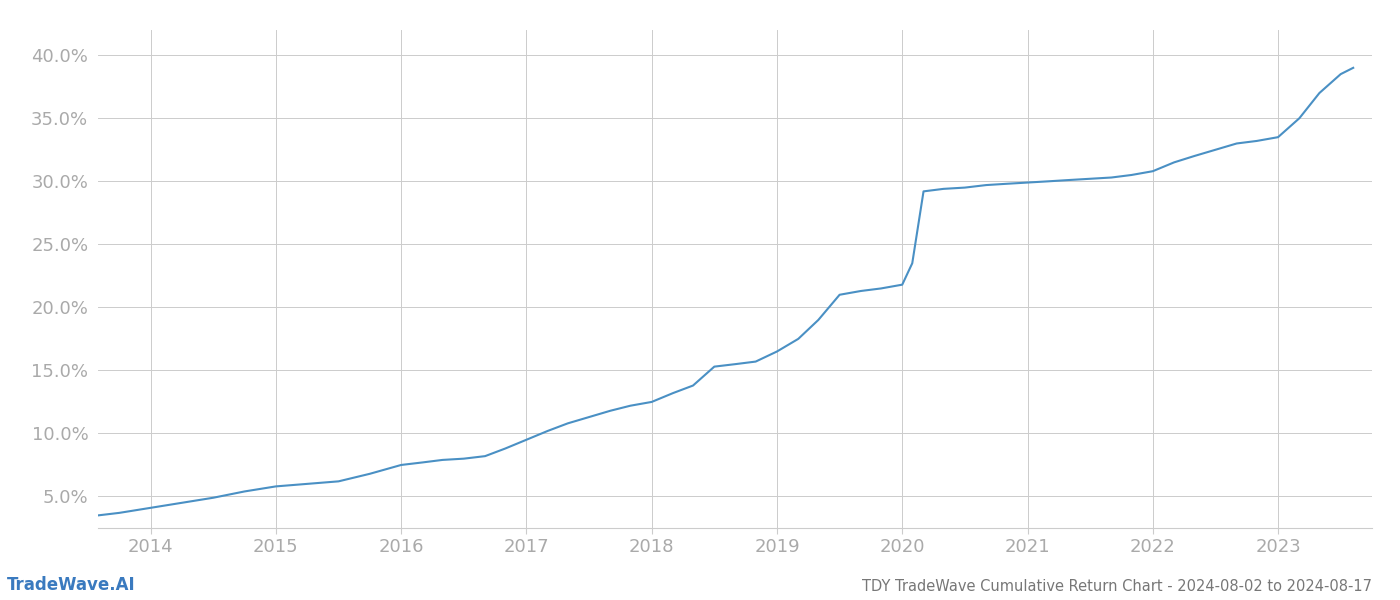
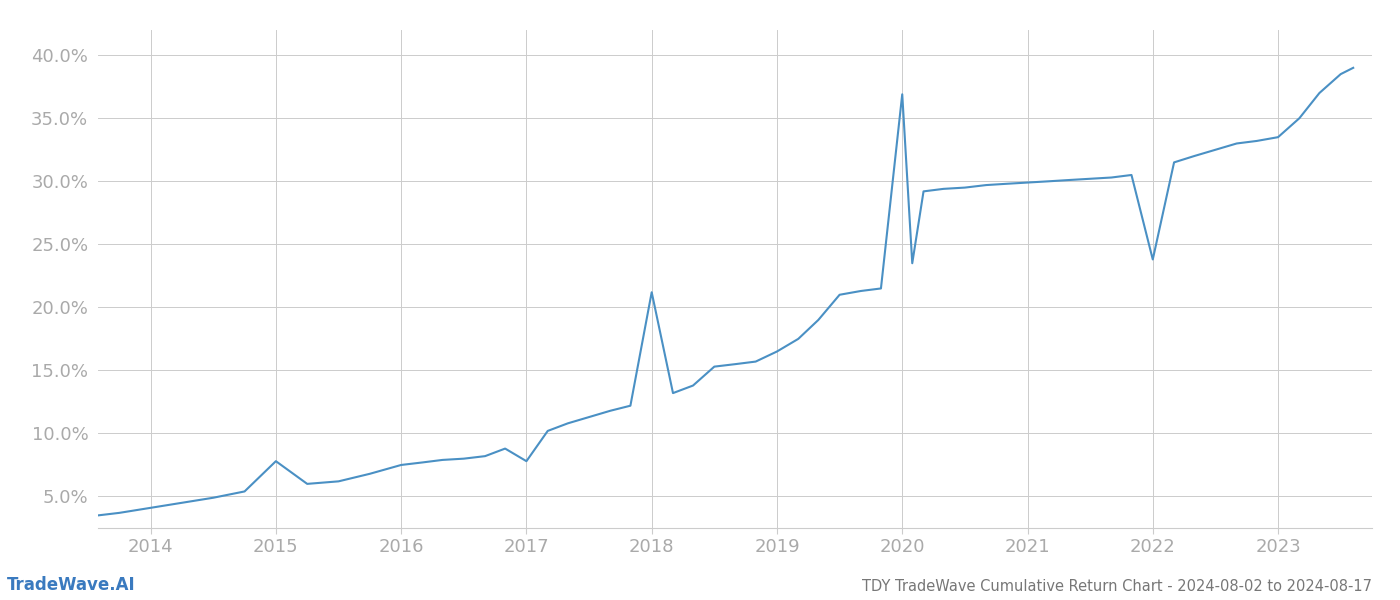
2015: 5.8% -> 7.8%
2017: 9.5% -> 7.8%
2018: 12.5% -> 21.2%
2020: 21.8% -> 36.9%
2022: 30.8% -> 23.8%
